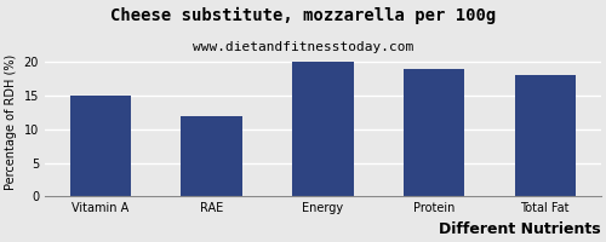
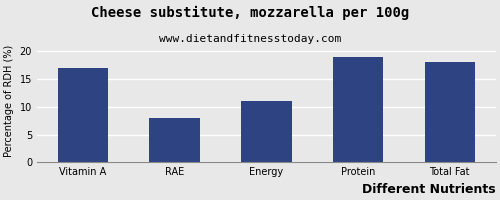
Vitamin A: 15 -> 17
RAE: 12 -> 8
Energy: 20 -> 11
